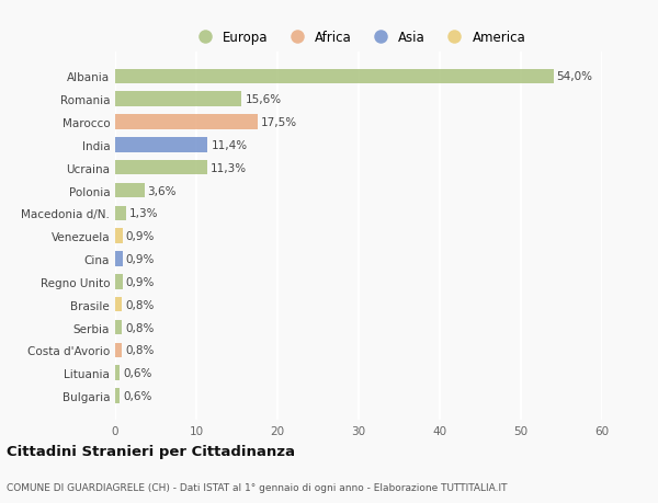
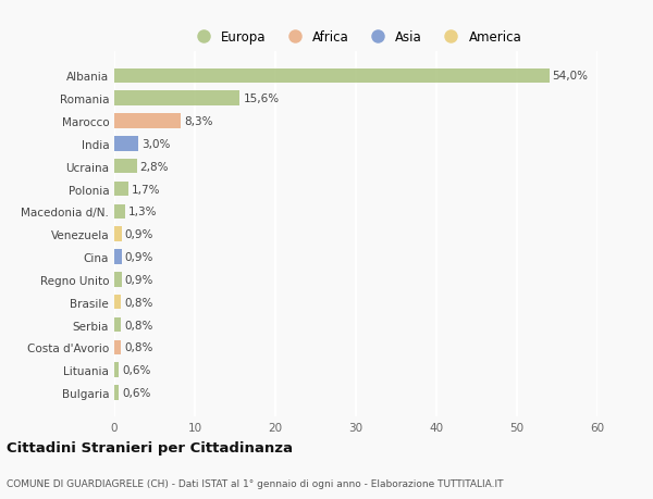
Marocco: 17,5% -> 8,3%
India: 11,4% -> 3,0%
Ucraina: 11,3% -> 2,8%
Polonia: 3,6% -> 1,7%
